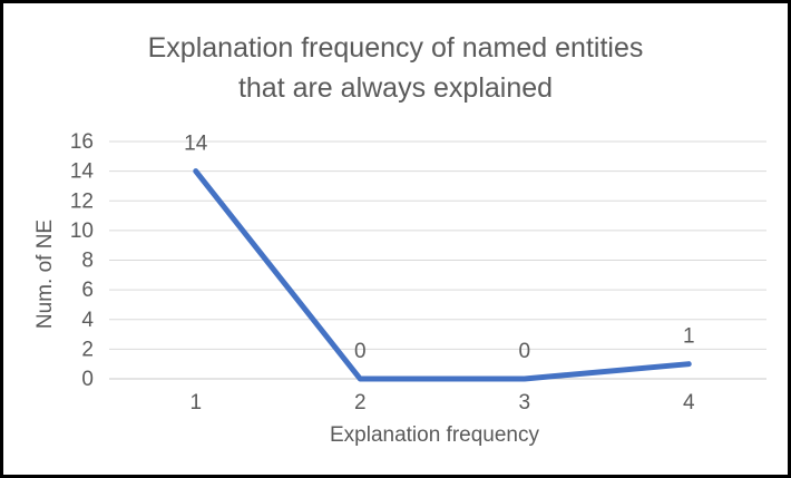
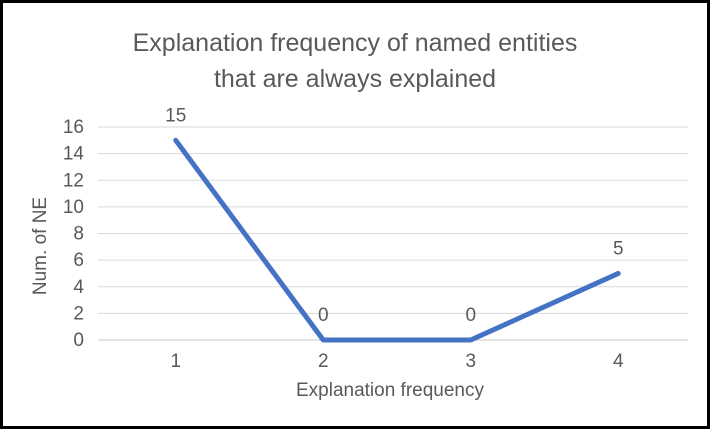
1: 14 -> 15
4: 1 -> 5
